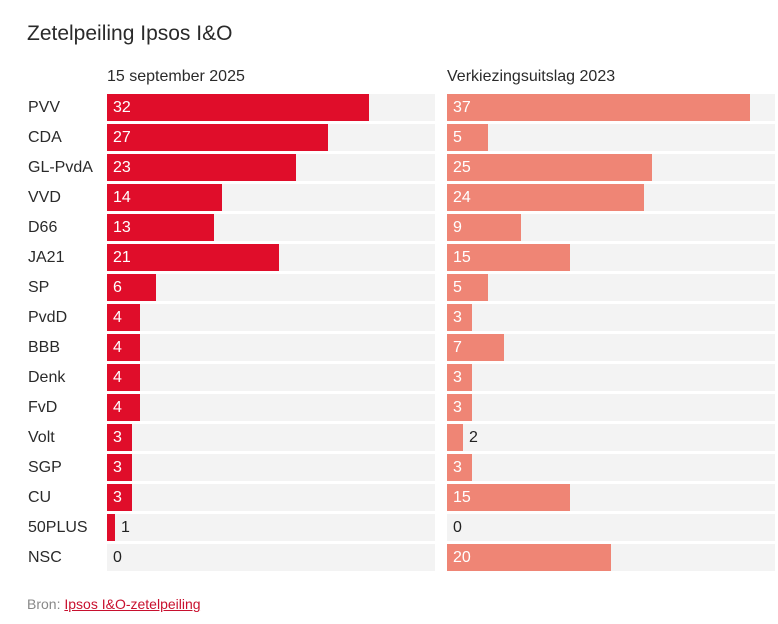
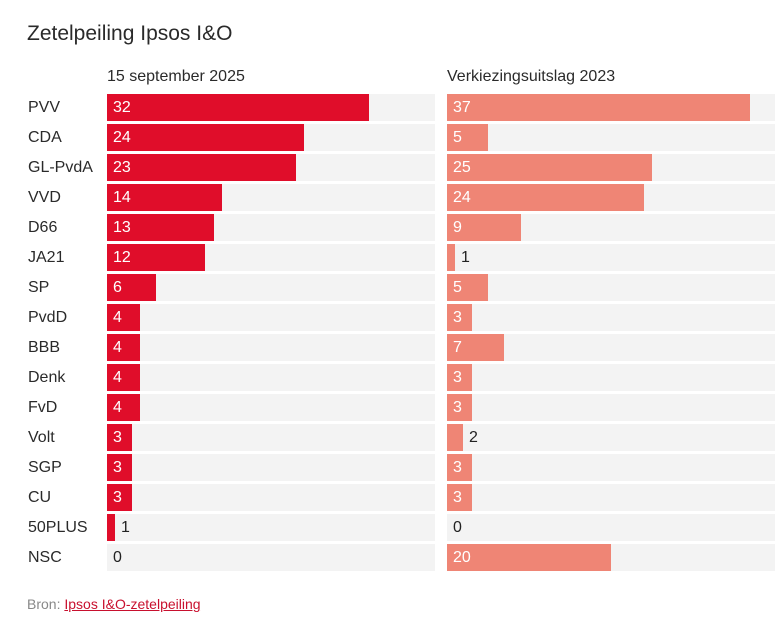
15 september 2025/CDA: 27 -> 24
15 september 2025/JA21: 21 -> 12
Verkiezingsuitslag 2023/JA21: 15 -> 1
Verkiezingsuitslag 2023/CU: 15 -> 3
